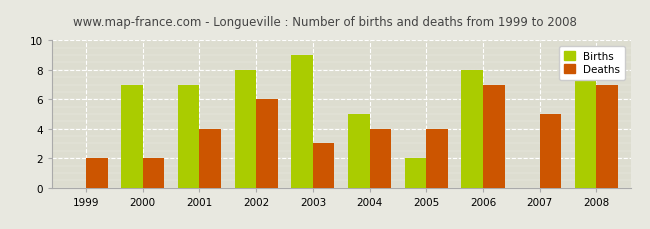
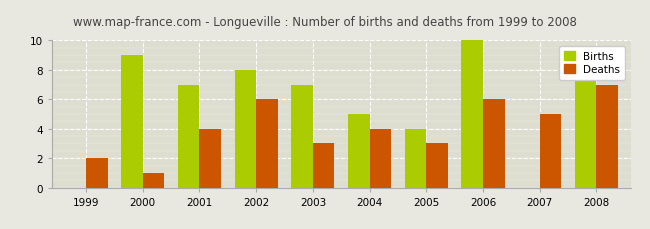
Births/2000: 7 -> 9
Deaths/2000: 2 -> 1
Births/2003: 9 -> 7
Births/2005: 2 -> 4
Deaths/2005: 4 -> 3
Births/2006: 8 -> 10
Deaths/2006: 7 -> 6
